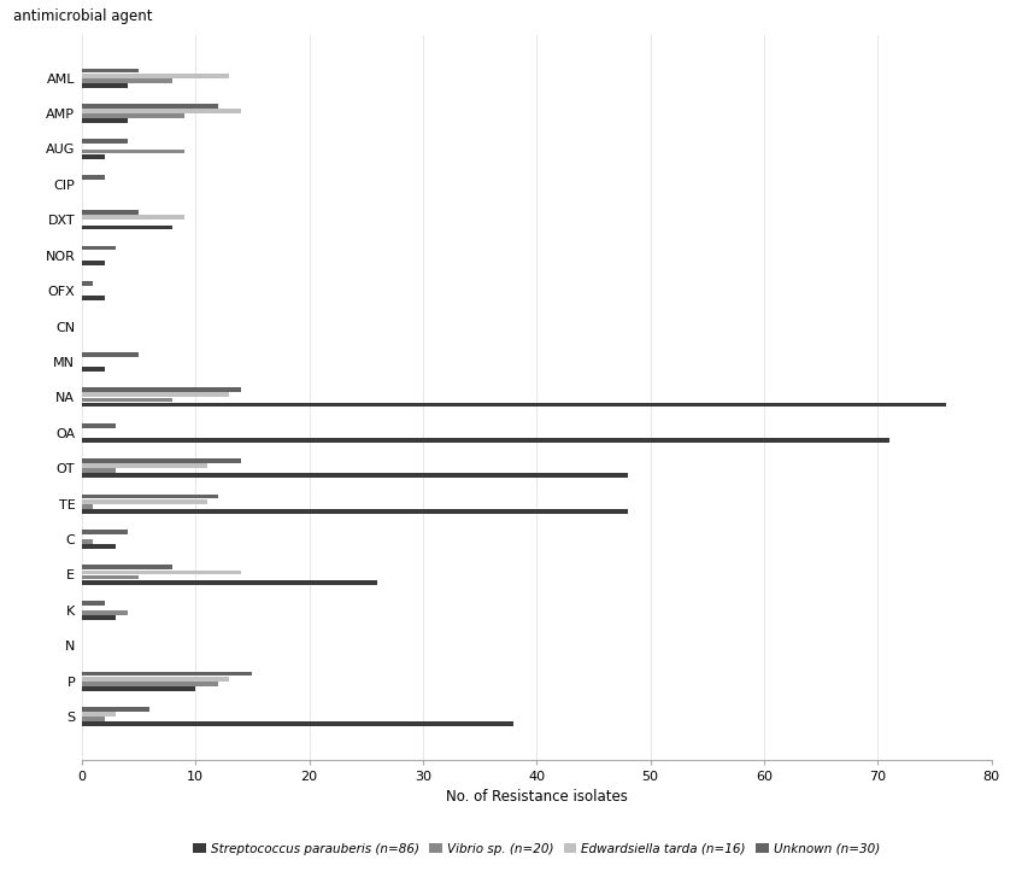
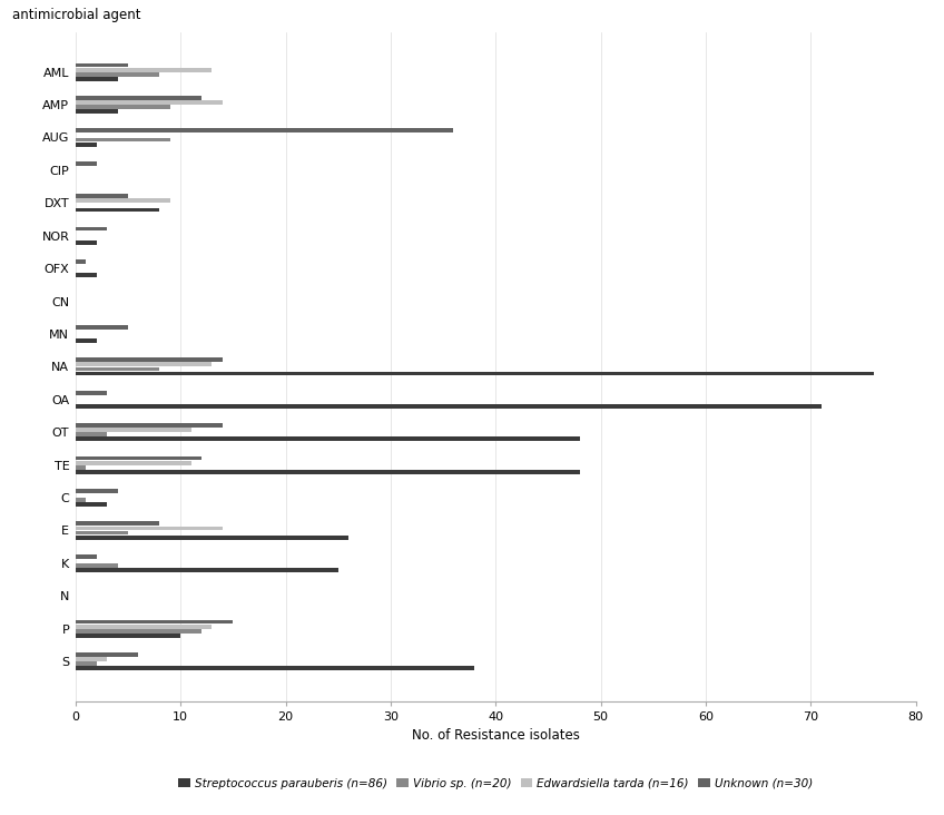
Unknown (n=30)/AUG: 4 -> 36
Streptococcus parauberis (n=86)/K: 3 -> 25
